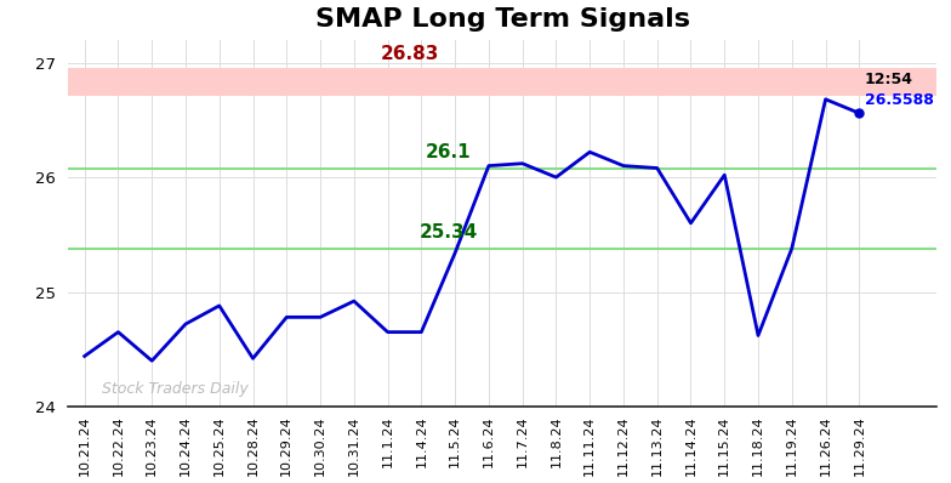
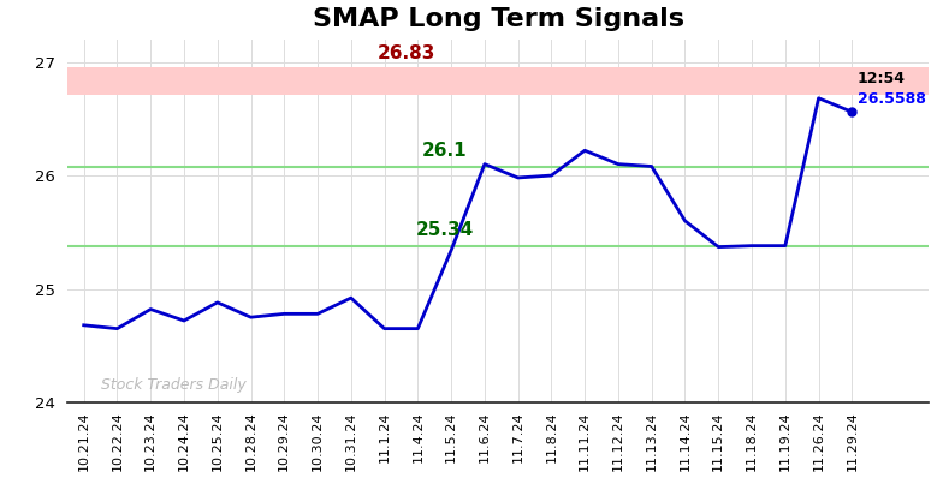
10.21.24: 24.44 -> 24.68
10.23.24: 24.40 -> 24.82
10.28.24: 24.42 -> 24.75
11.7.24: 26.12 -> 25.98
11.15.24: 26.02 -> 25.37
11.18.24: 24.62 -> 25.38
